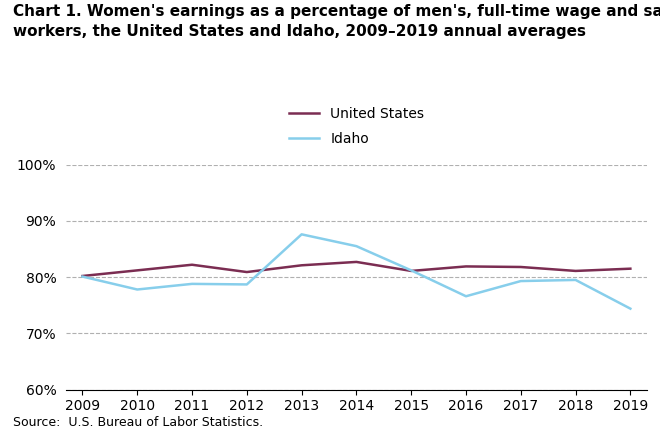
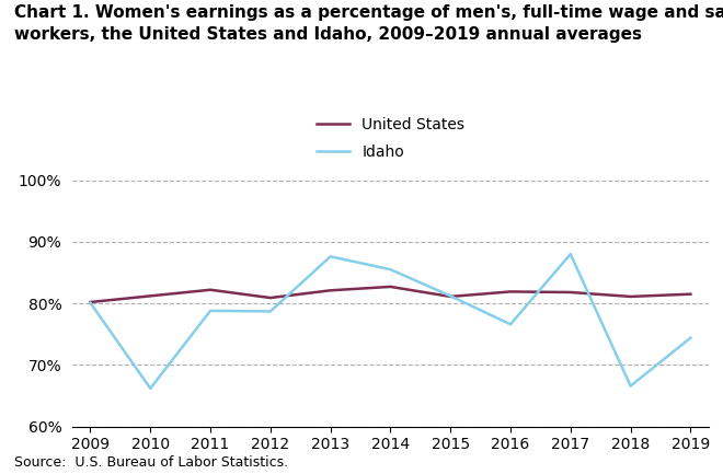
Idaho/2010: 77.8% -> 66.2%
Idaho/2017: 79.3% -> 88.0%
Idaho/2018: 79.5% -> 66.6%
